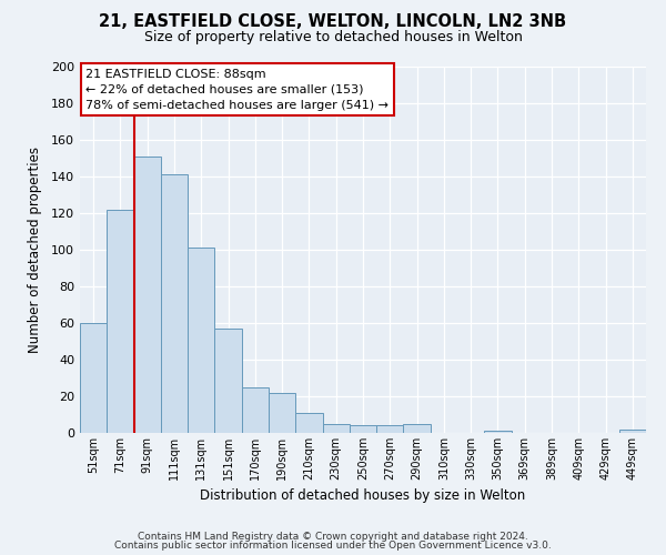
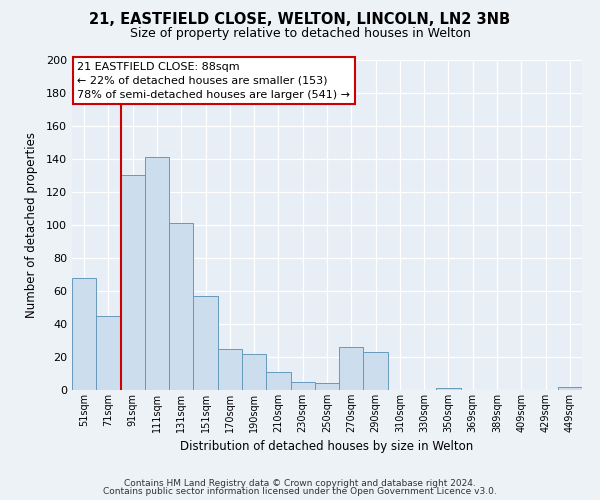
51sqm: 60 -> 68
71sqm: 122 -> 45
91sqm: 151 -> 130
270sqm: 4 -> 26
290sqm: 5 -> 23
